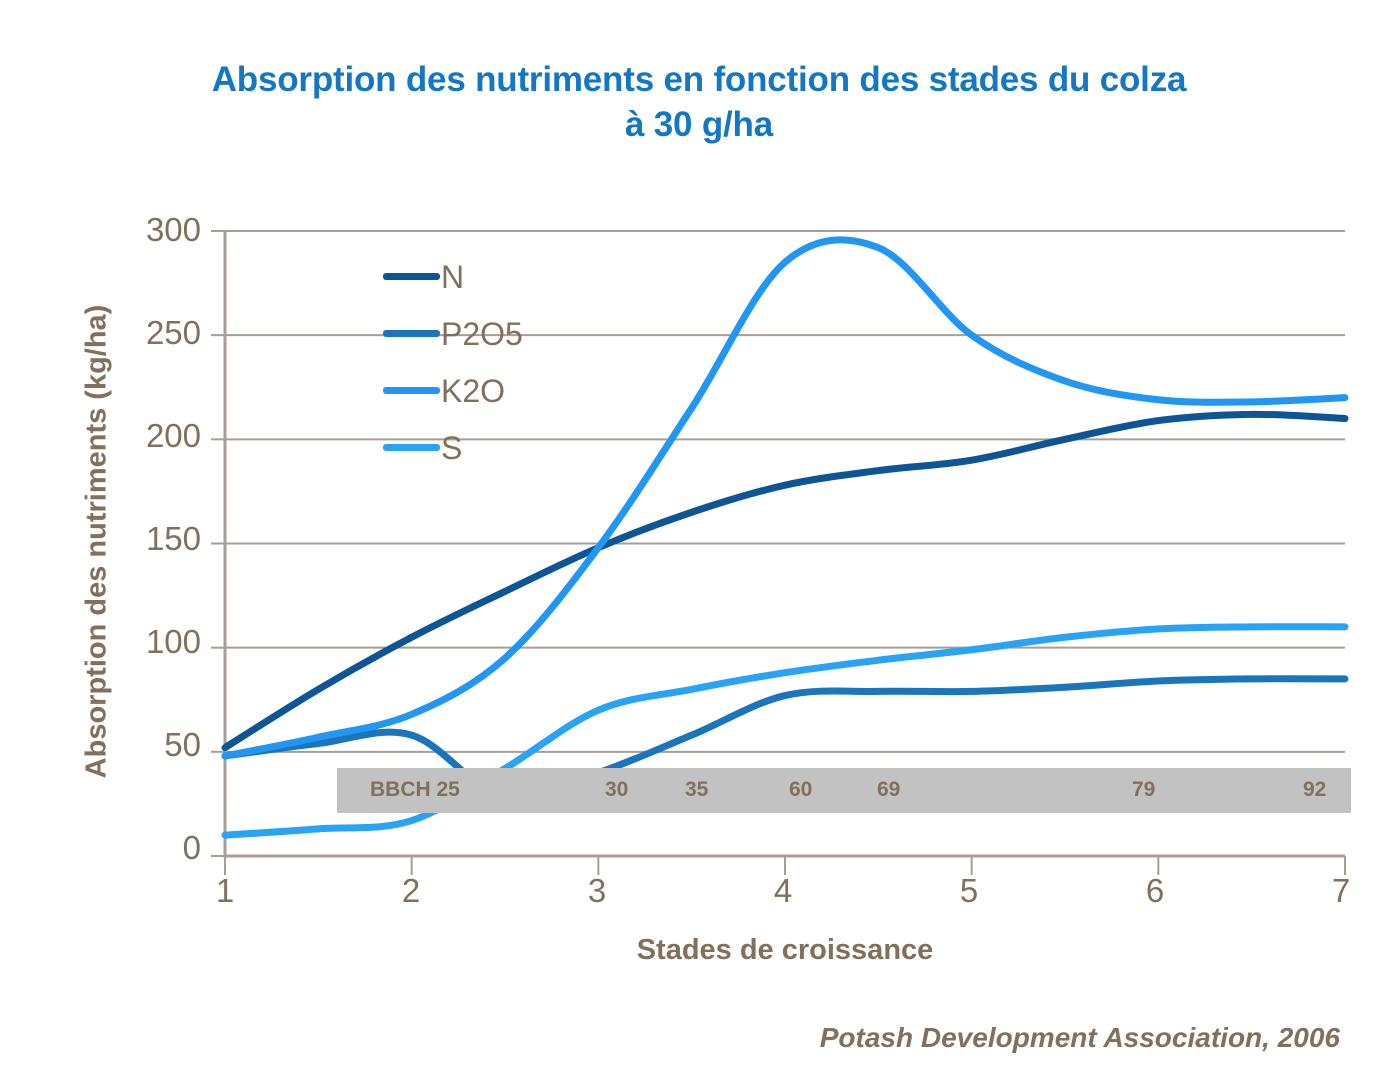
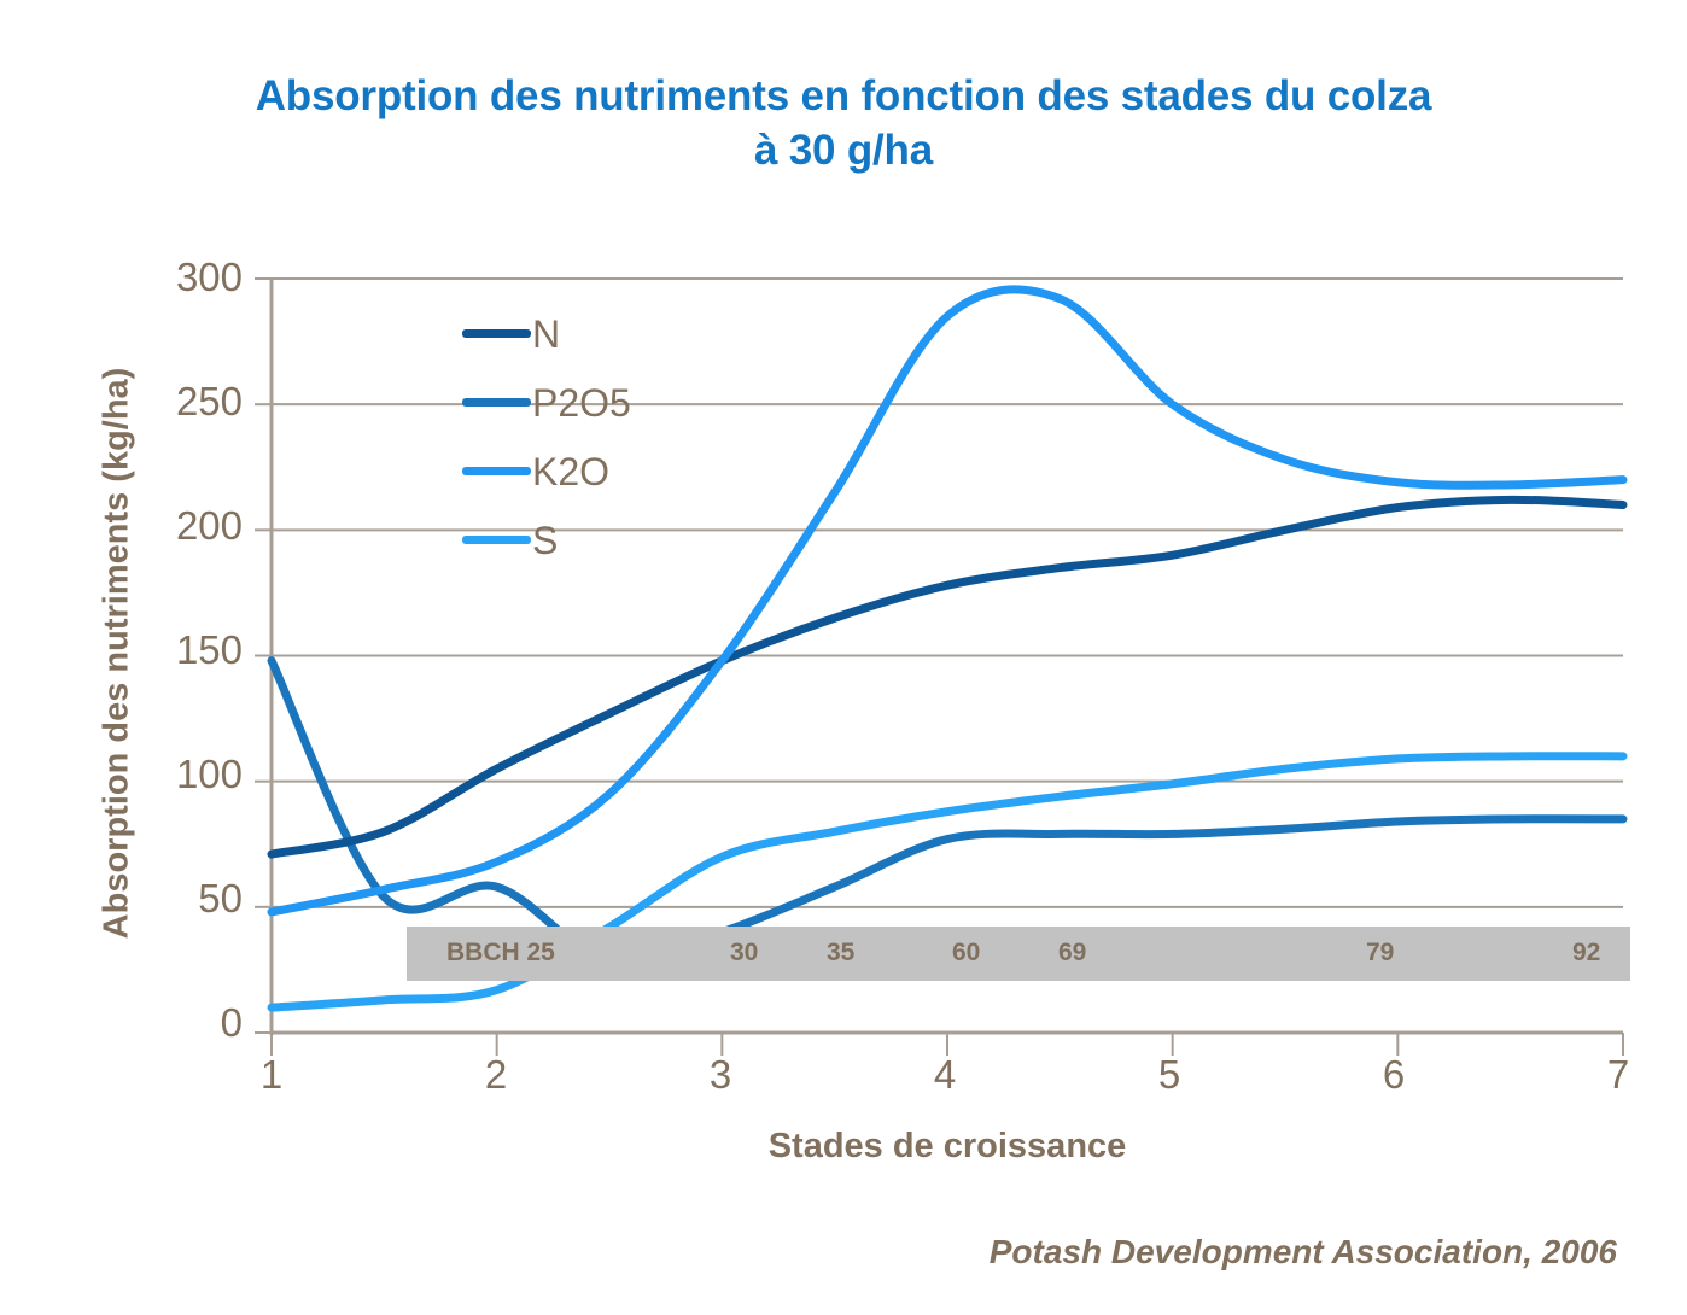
N/1: 52 -> 71
P2O5/1: 48 -> 148
